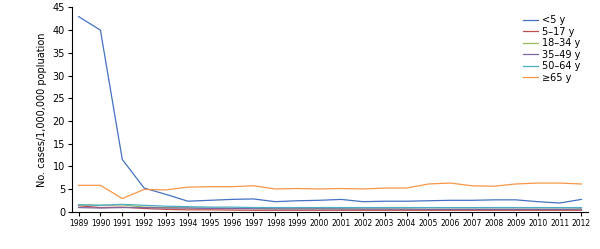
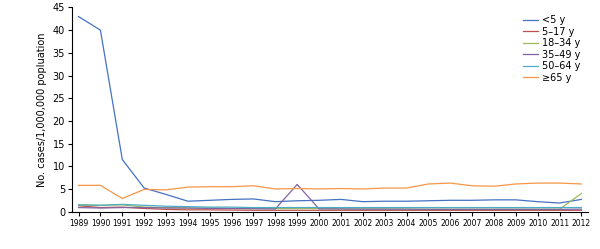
35–49 y/1999: 0.6 -> 6.0
18–34 y/2012: 0.6 -> 4.0
